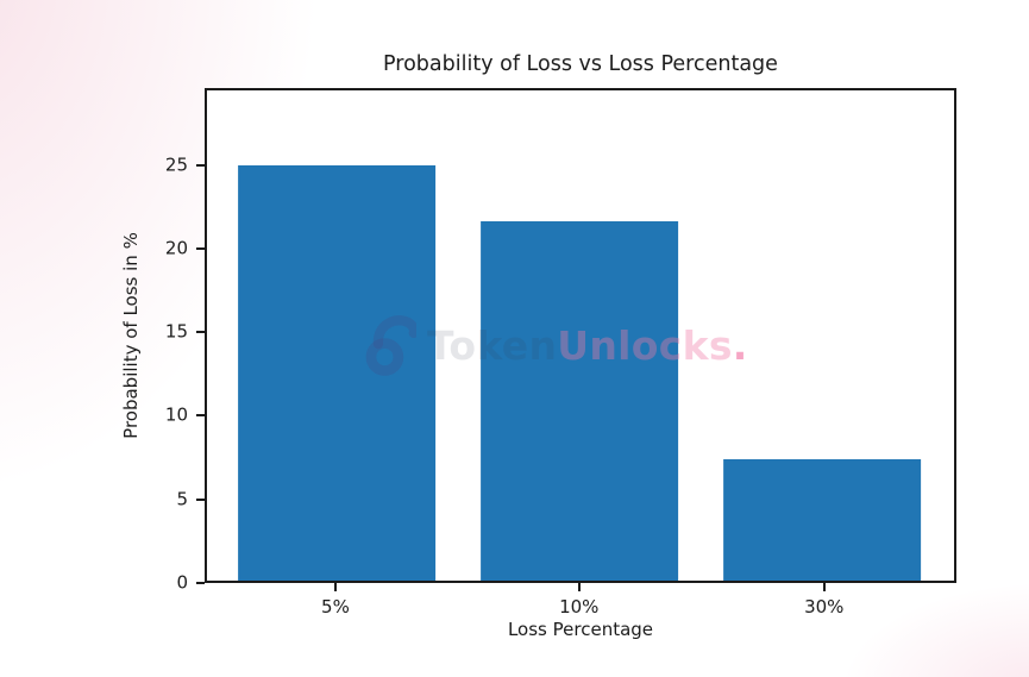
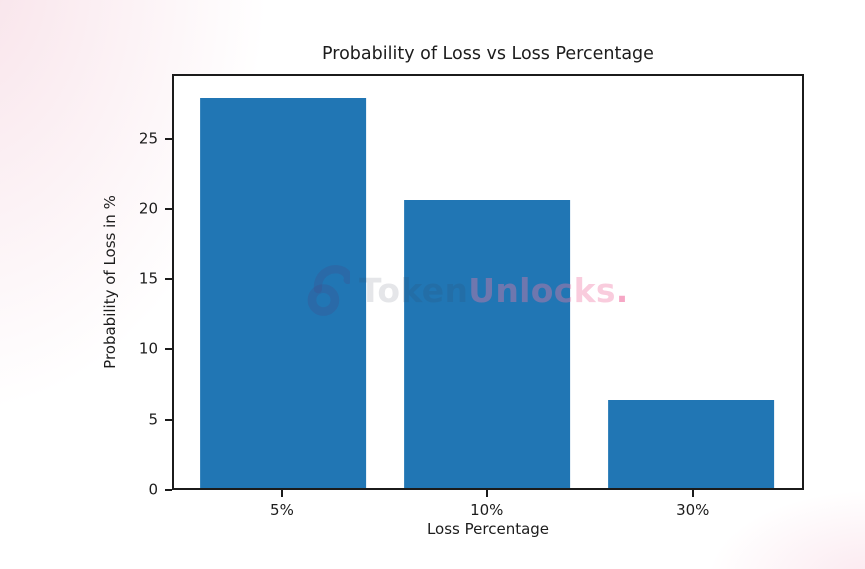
5%: 25.1 -> 28.0
10%: 21.7 -> 20.7
30%: 7.3 -> 6.3
